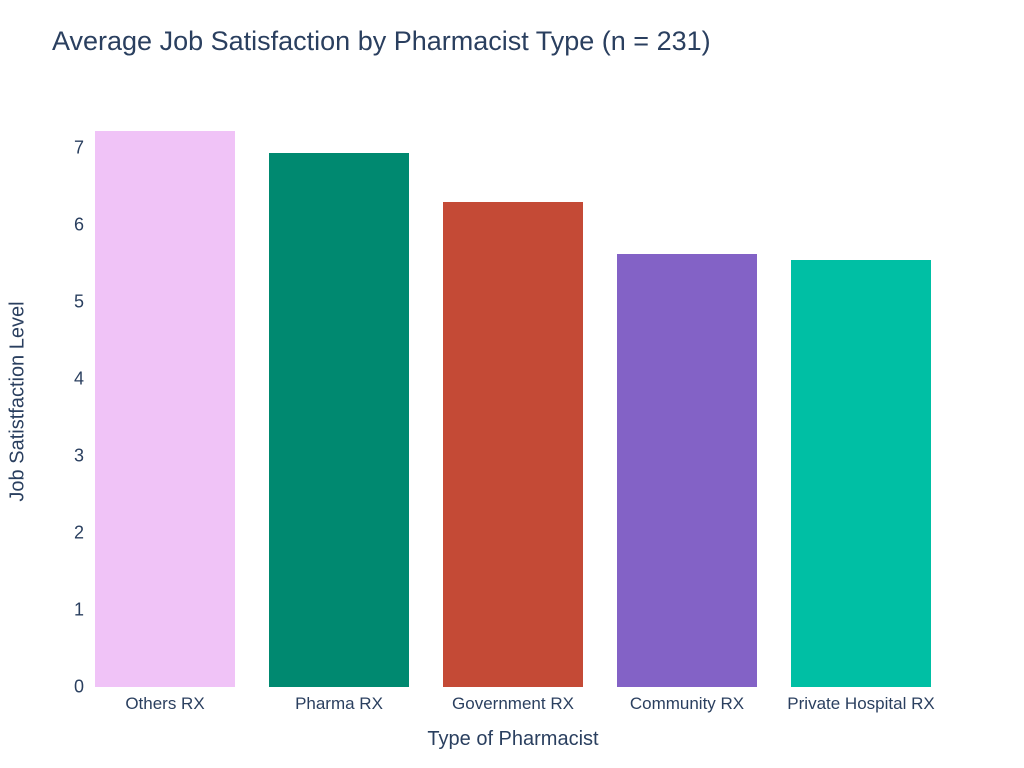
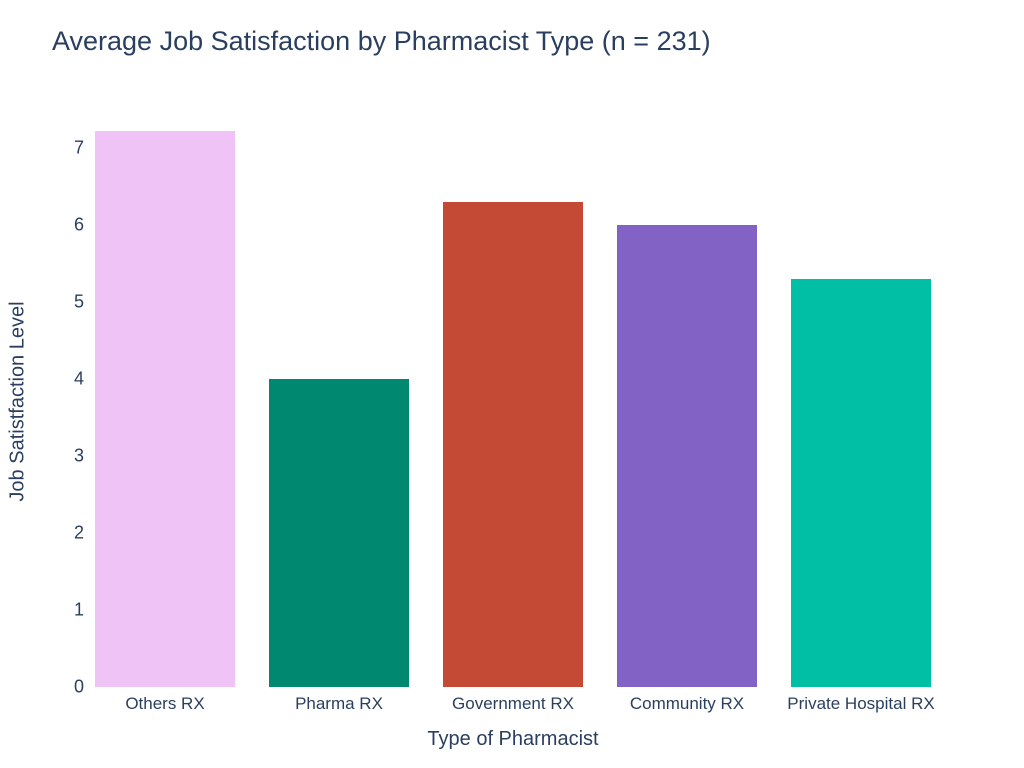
Pharma RX: 6.9 -> 4.0
Community RX: 5.6 -> 6.0
Private Hospital RX: 5.5 -> 5.3
